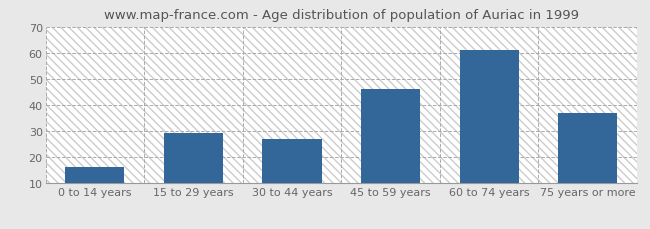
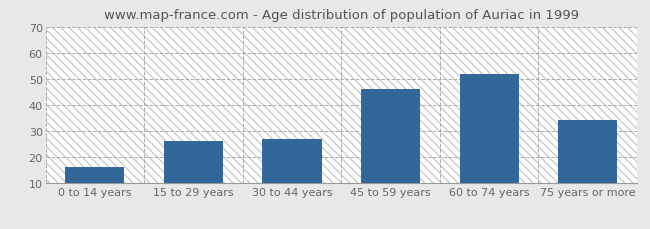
15 to 29 years: 29 -> 26
60 to 74 years: 61 -> 52
75 years or more: 37 -> 34
